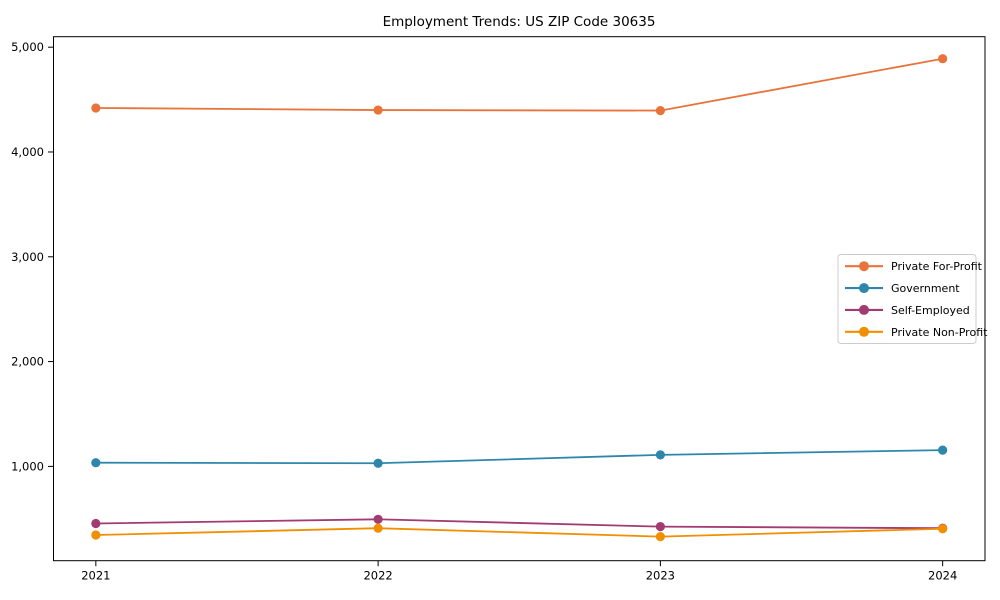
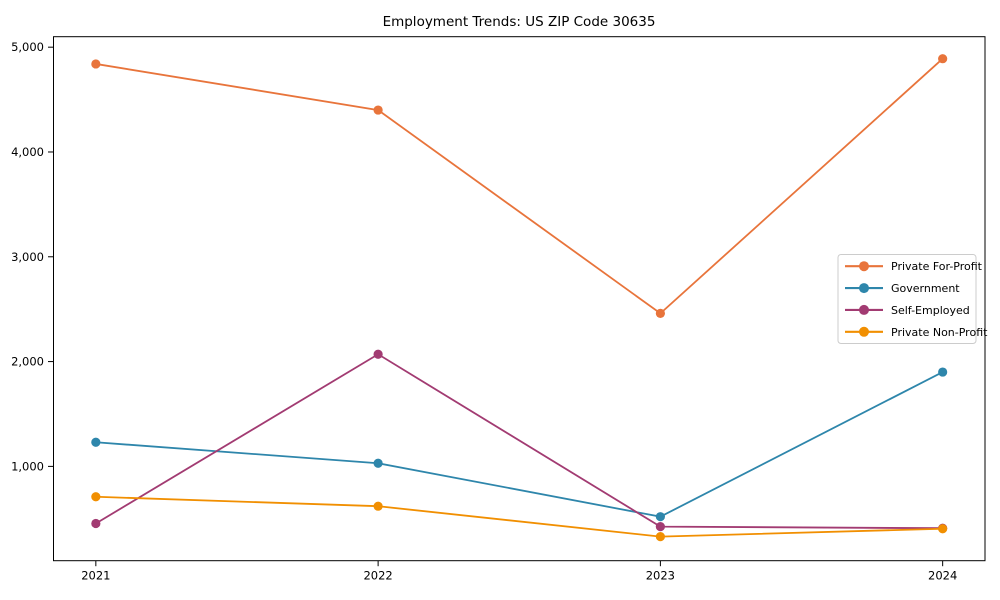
Private For-Profit/2021: 4420 -> 4840
Government/2021: 1040 -> 1230
Private Non-Profit/2021: 340 -> 710
Self-Employed/2022: 500 -> 2070
Private Non-Profit/2022: 410 -> 620
Private For-Profit/2023: 4400 -> 2460
Government/2023: 1110 -> 520
Government/2024: 1160 -> 1900
